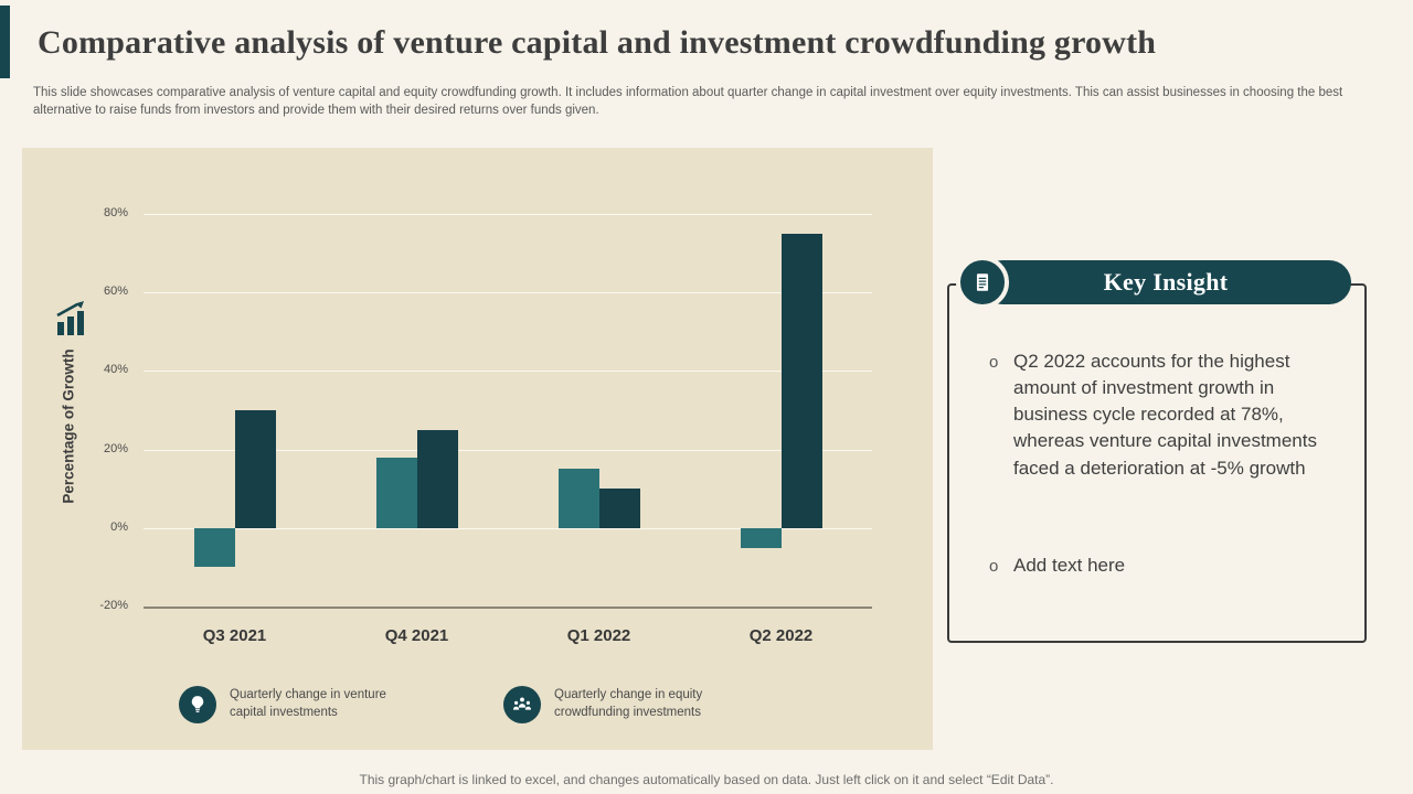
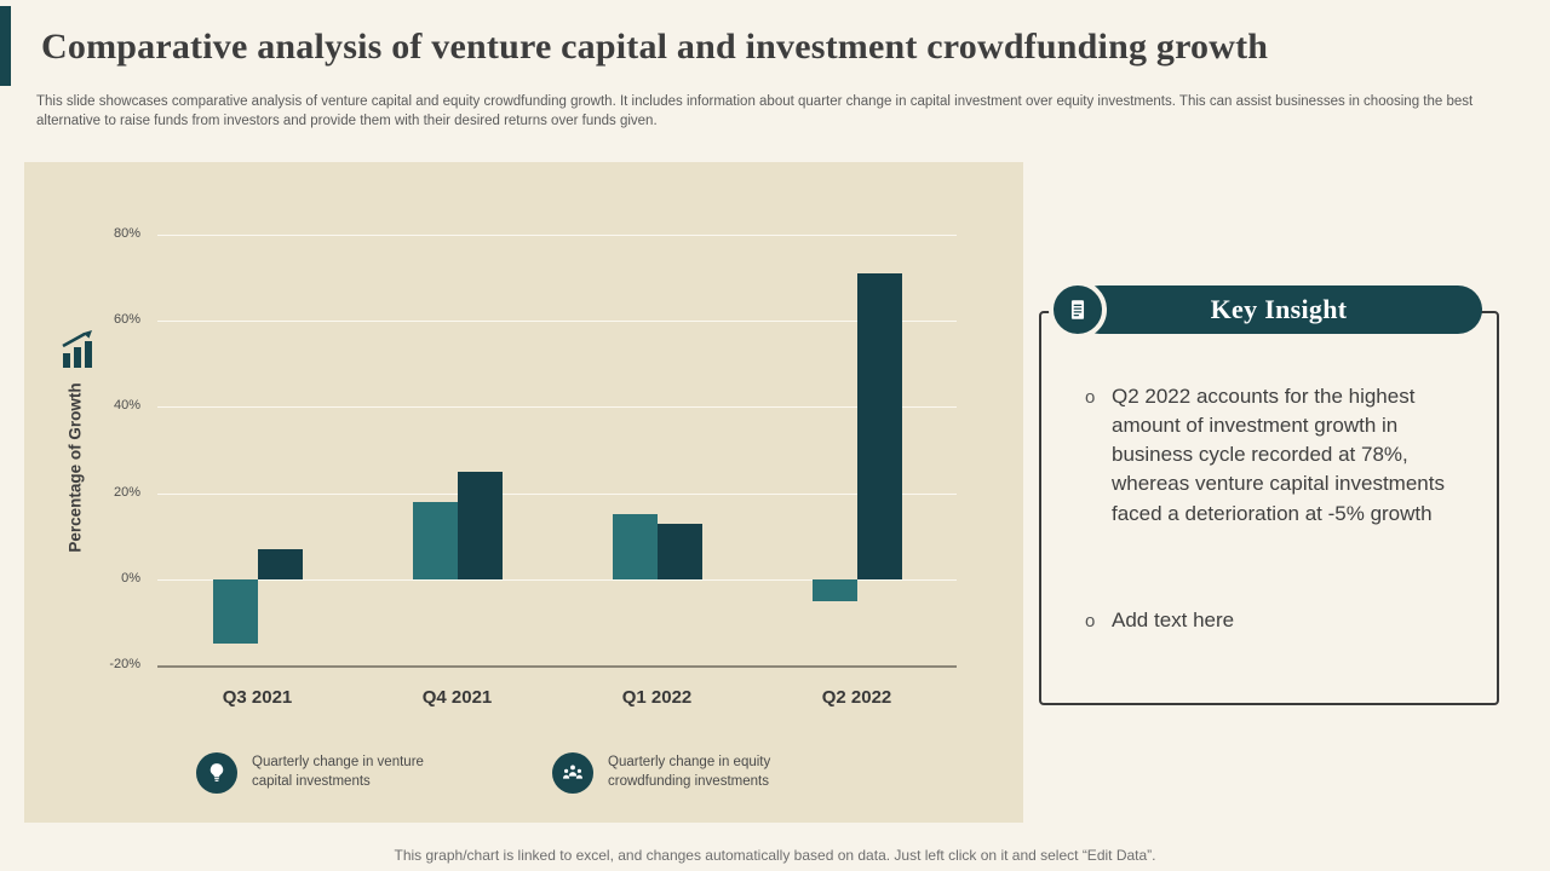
Quarterly change in venture capital investments/Q3 2021: -10% -> -15%
Quarterly change in equity crowdfunding investments/Q3 2021: 30% -> 7%
Quarterly change in equity crowdfunding investments/Q1 2022: 10% -> 13%
Quarterly change in equity crowdfunding investments/Q2 2022: 75% -> 71%
